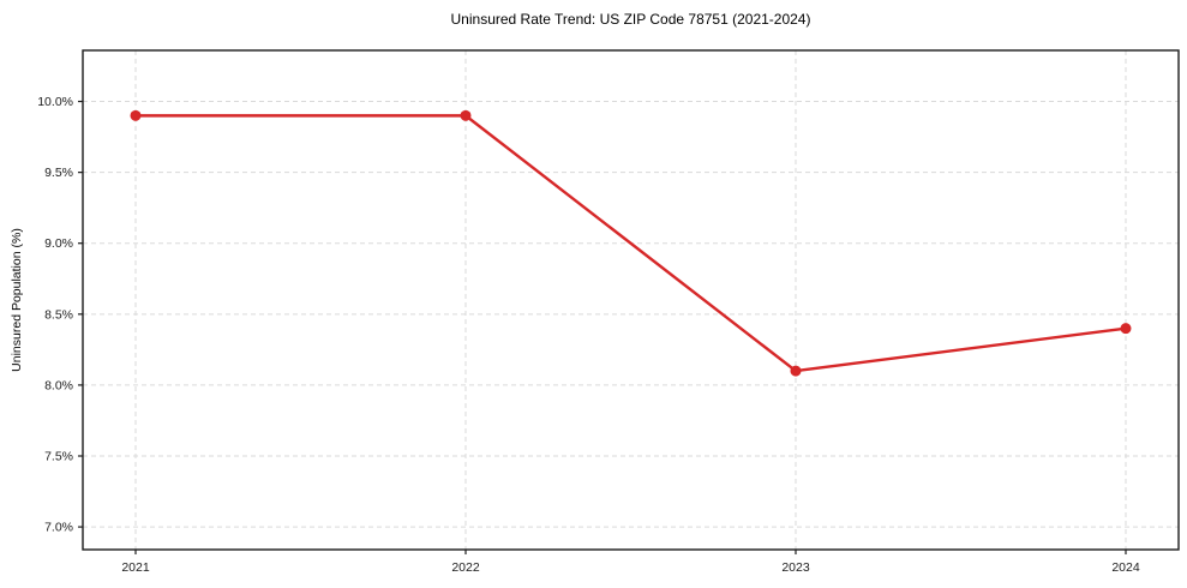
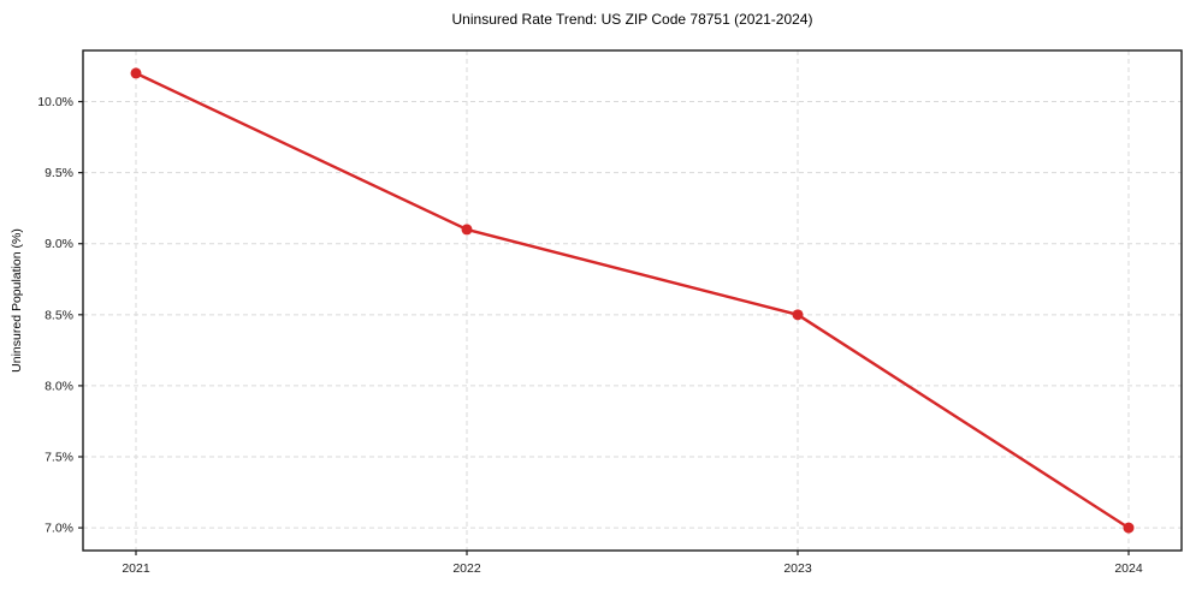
2021: 9.9% -> 10.2%
2022: 9.9% -> 9.1%
2023: 8.1% -> 8.5%
2024: 8.4% -> 7.0%
